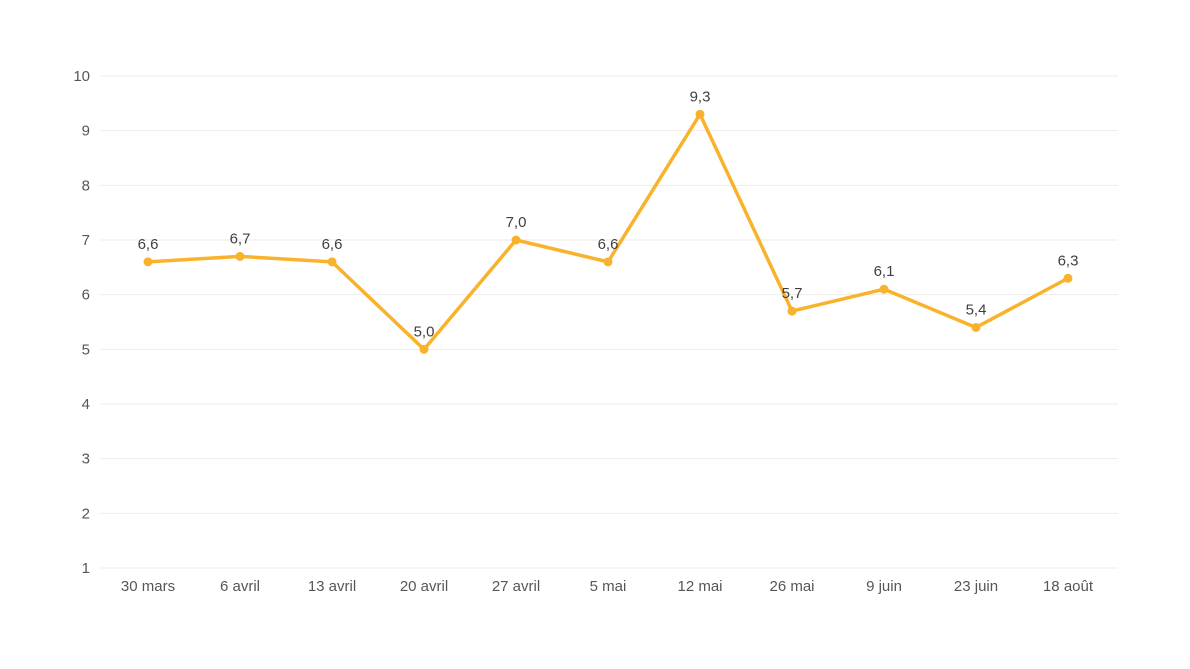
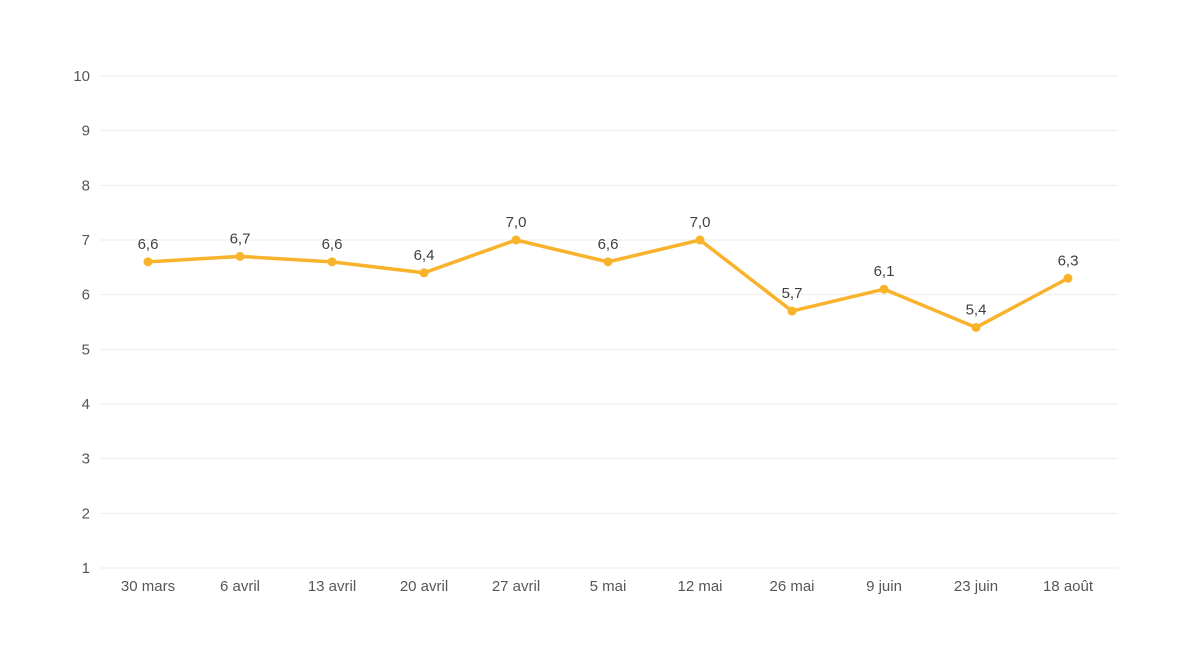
20 avril: 5,0 -> 6,4
12 mai: 9,3 -> 7,0
